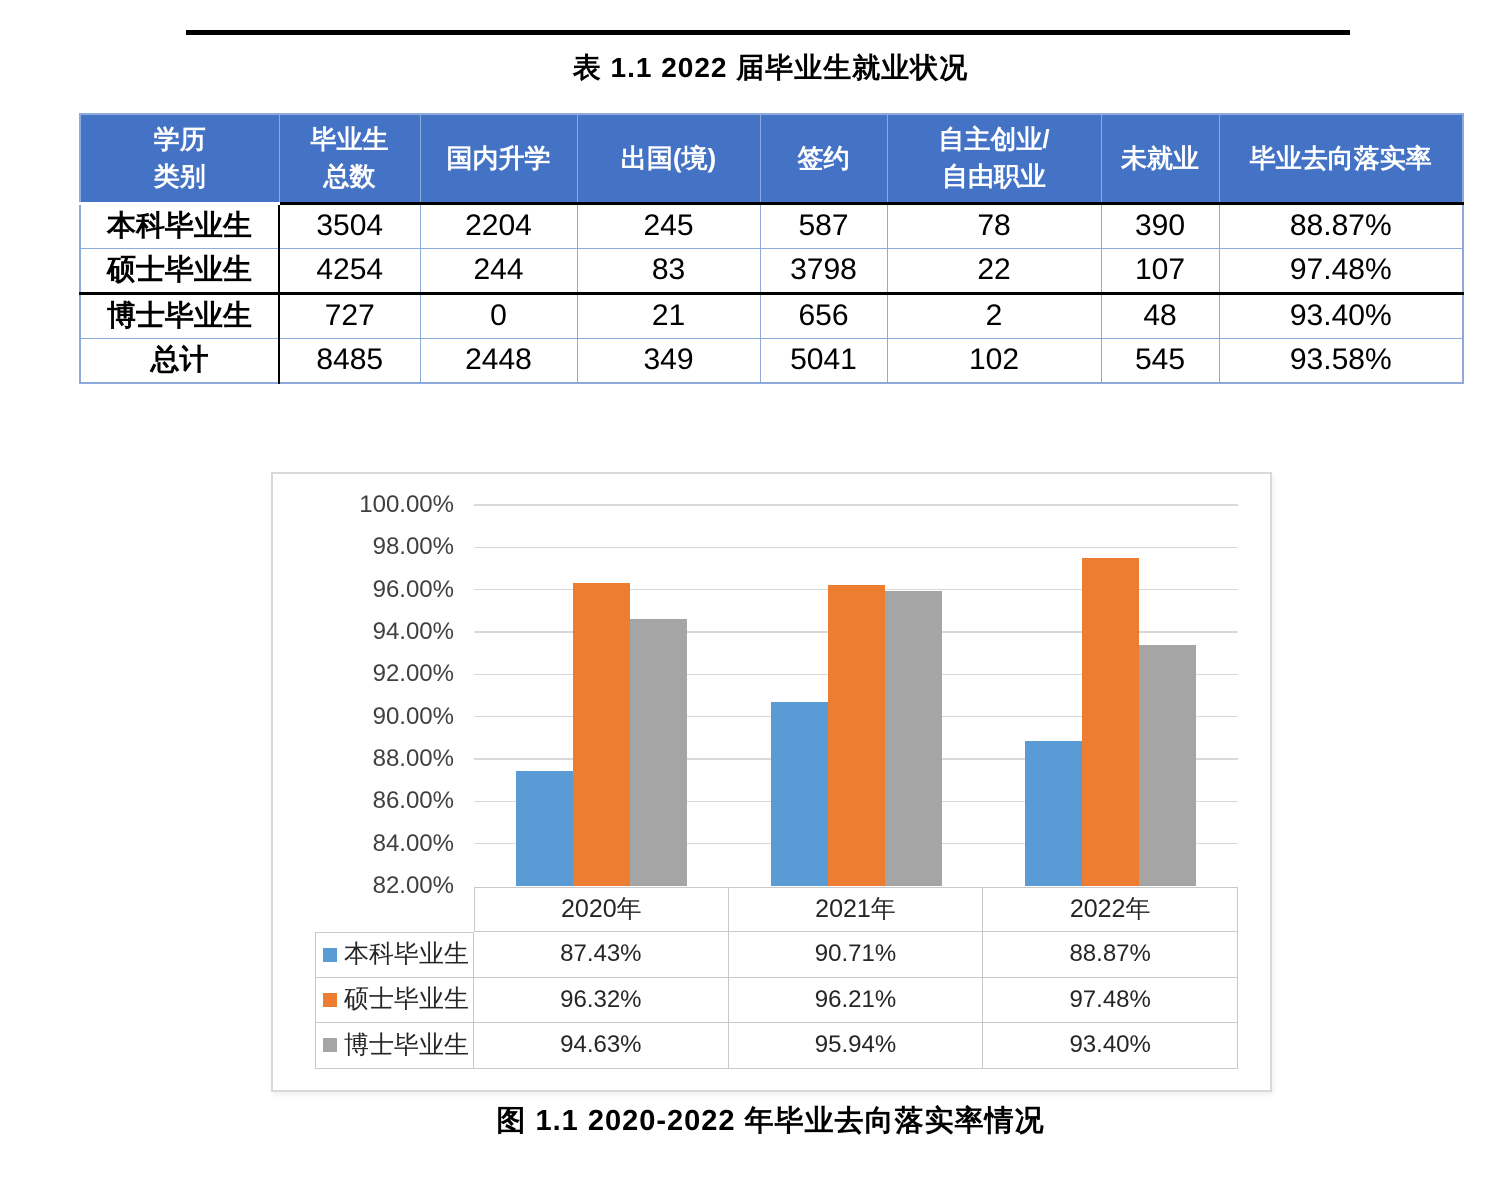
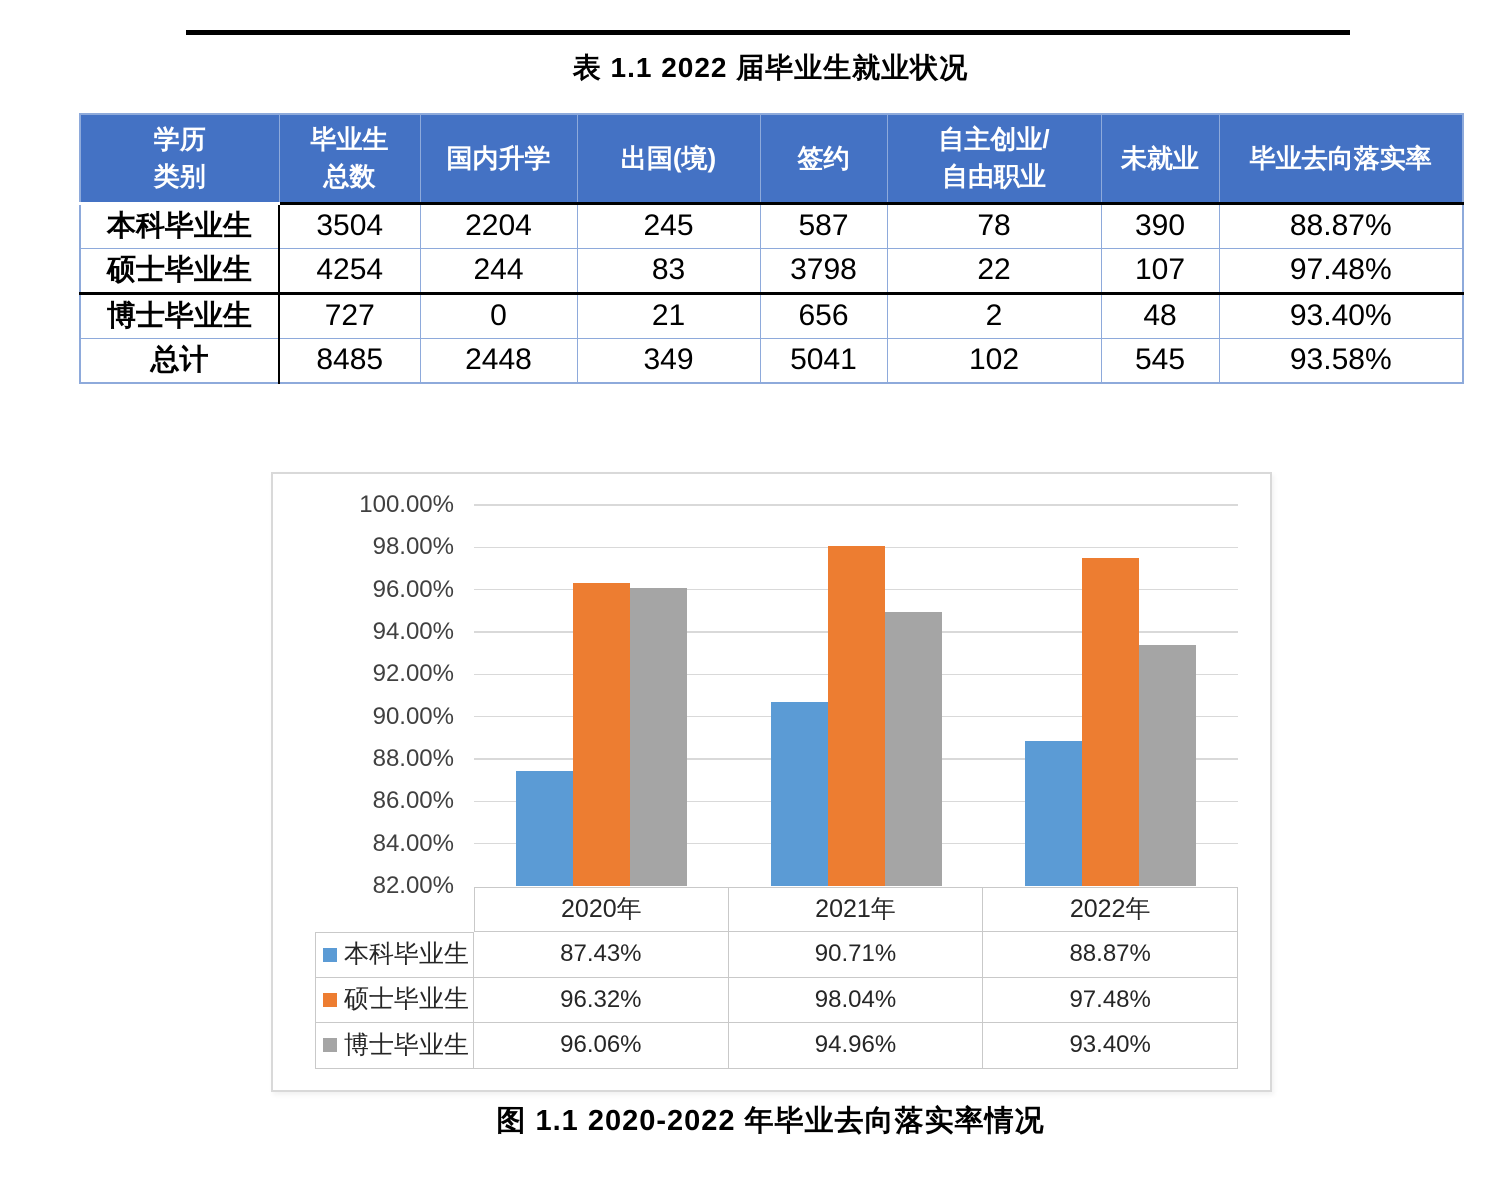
博士毕业生/2020年: 94.63% -> 96.06%
硕士毕业生/2021年: 96.21% -> 98.04%
博士毕业生/2021年: 95.94% -> 94.96%
